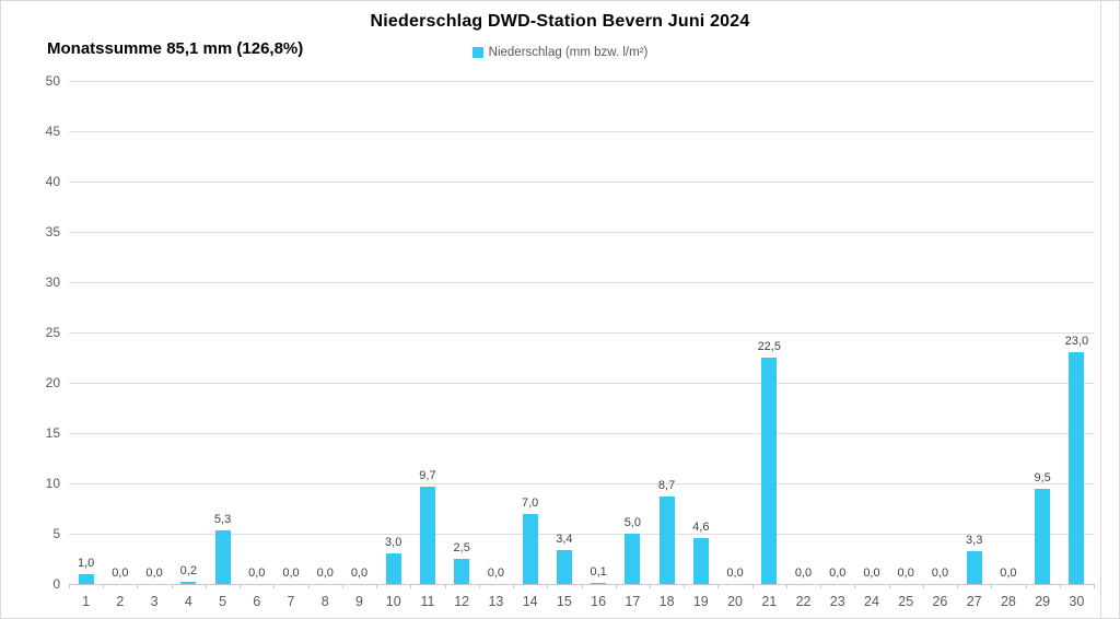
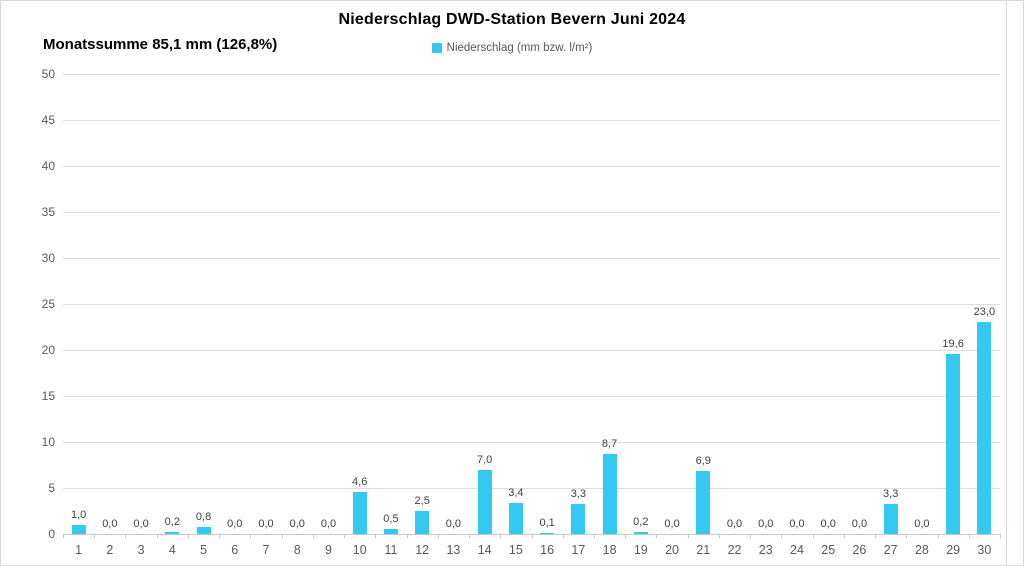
5: 5,3 -> 0,8
10: 3,0 -> 4,6
11: 9,7 -> 0,5
17: 5,0 -> 3,3
19: 4,6 -> 0,2
21: 22,5 -> 6,9
29: 9,5 -> 19,6
